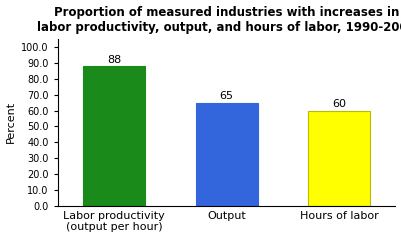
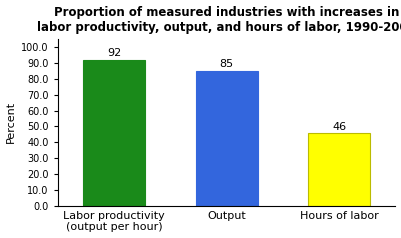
Labor productivity (output per hour): 88 -> 92
Output: 65 -> 85
Hours of labor: 60 -> 46
